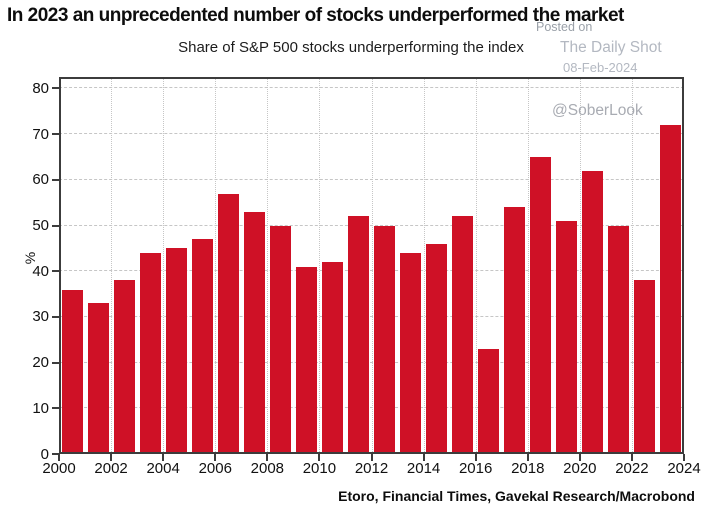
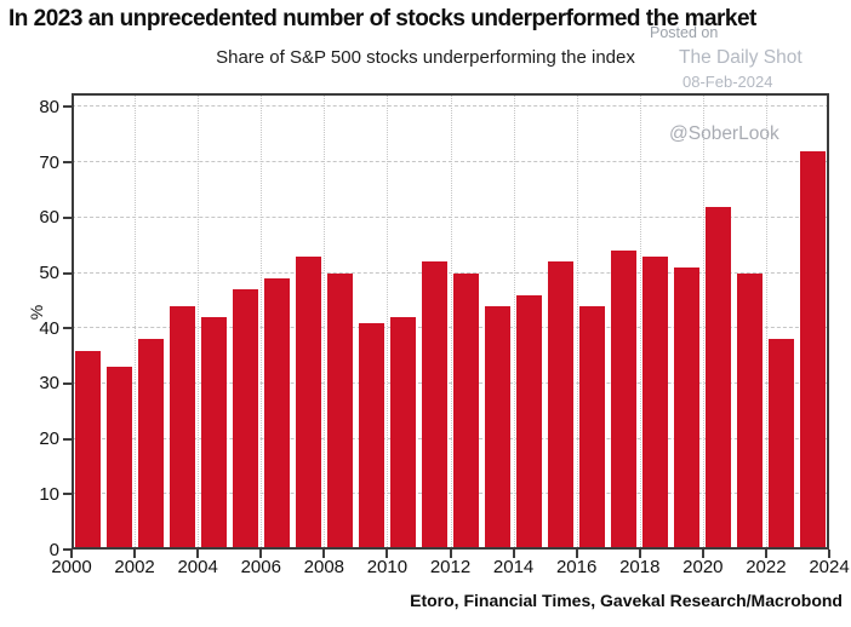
2004: 45 -> 42
2006: 57 -> 49
2016: 23 -> 44
2018: 65 -> 53
